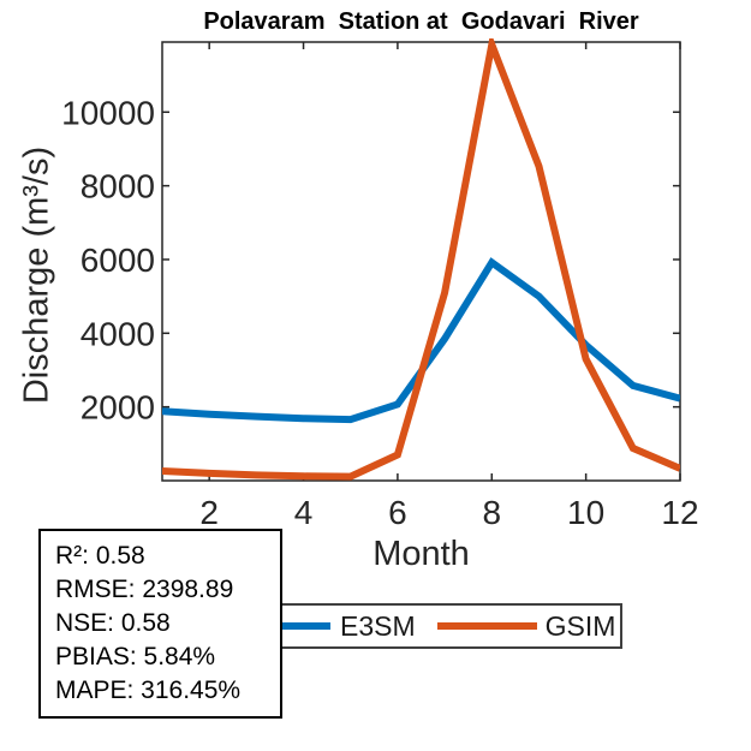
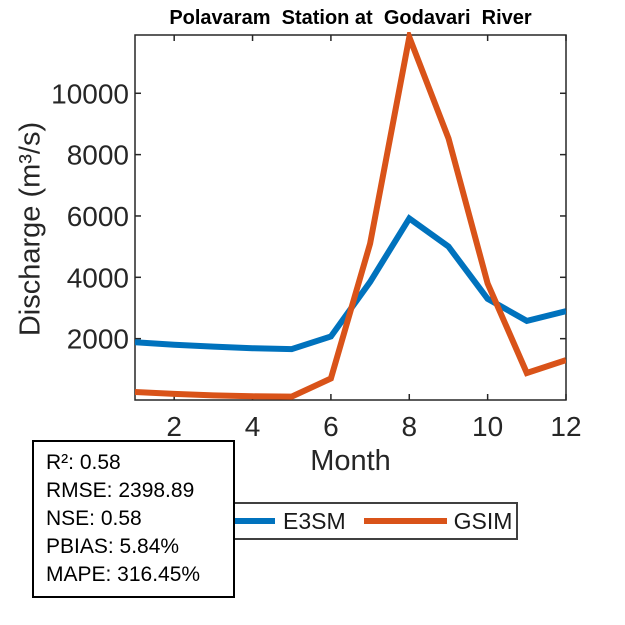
E3SM/10: 3700 -> 3300
GSIM/10: 3300 -> 3800
E3SM/12: 2200 -> 2900
GSIM/12: 300 -> 1300
